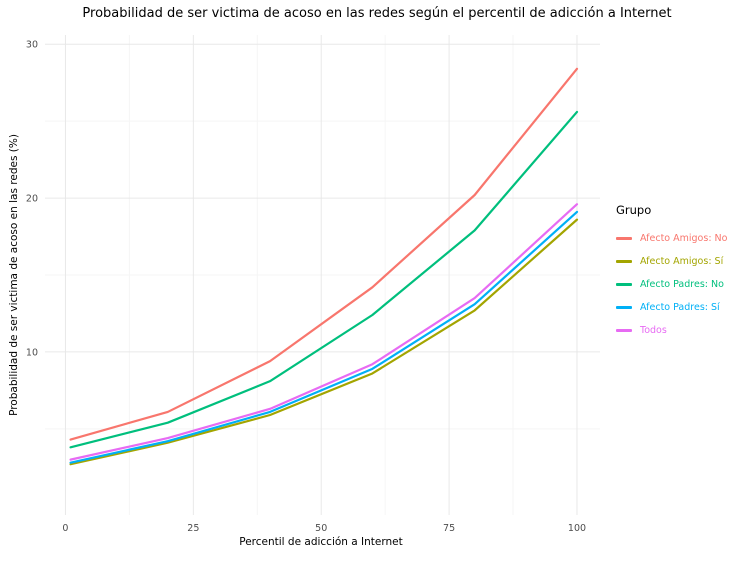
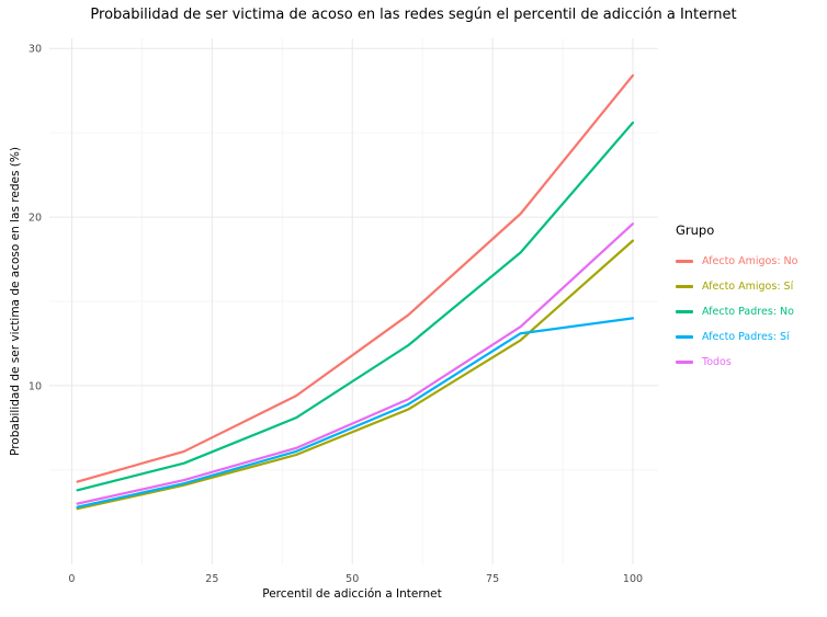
Afecto Padres: Sí/100: 19 -> 14
